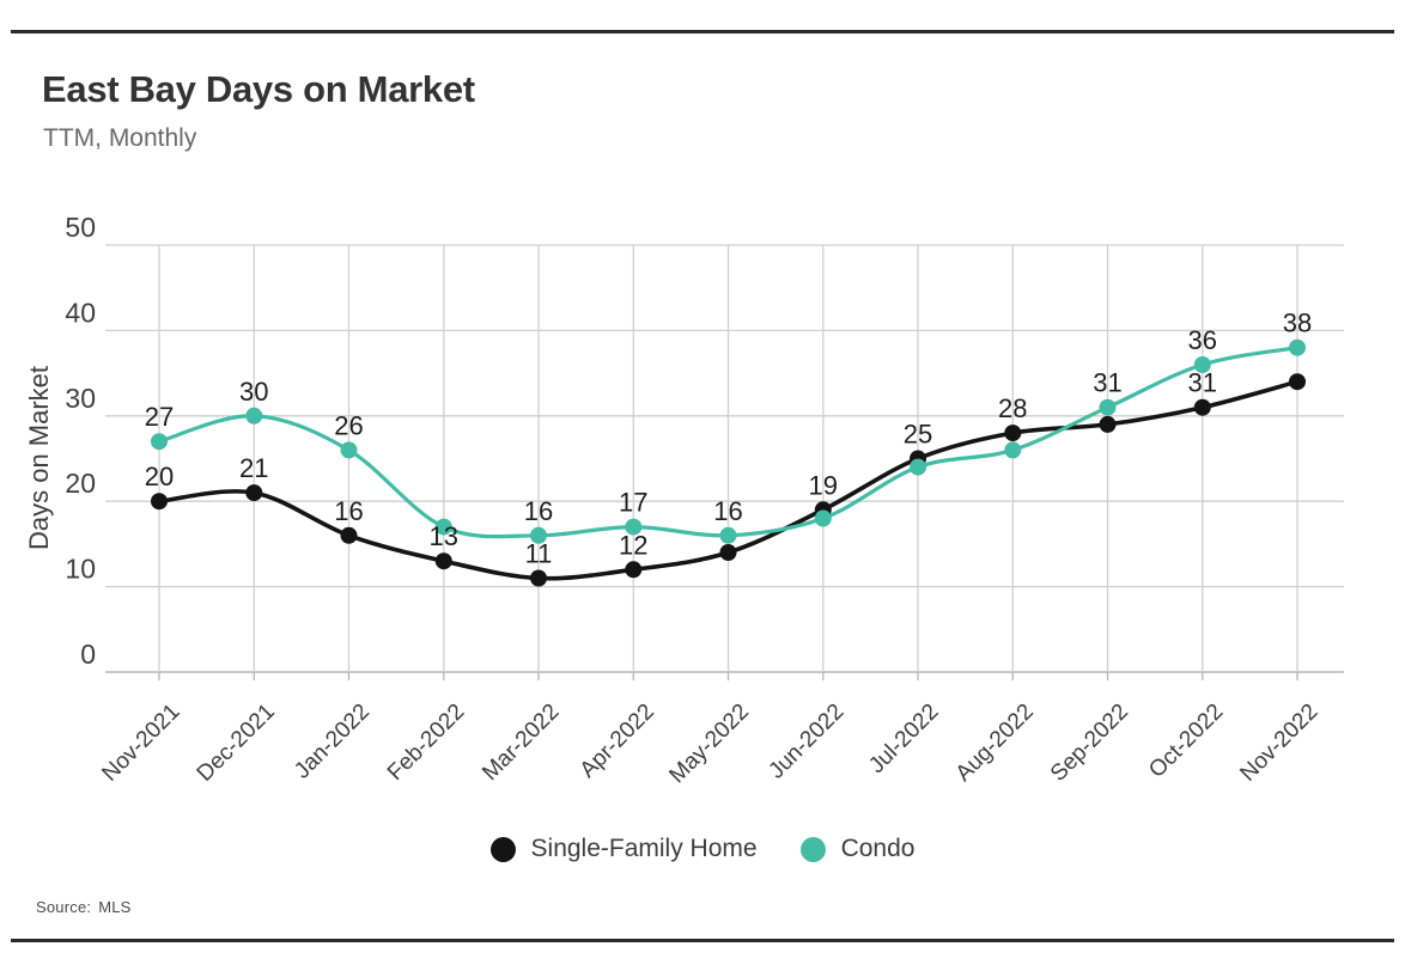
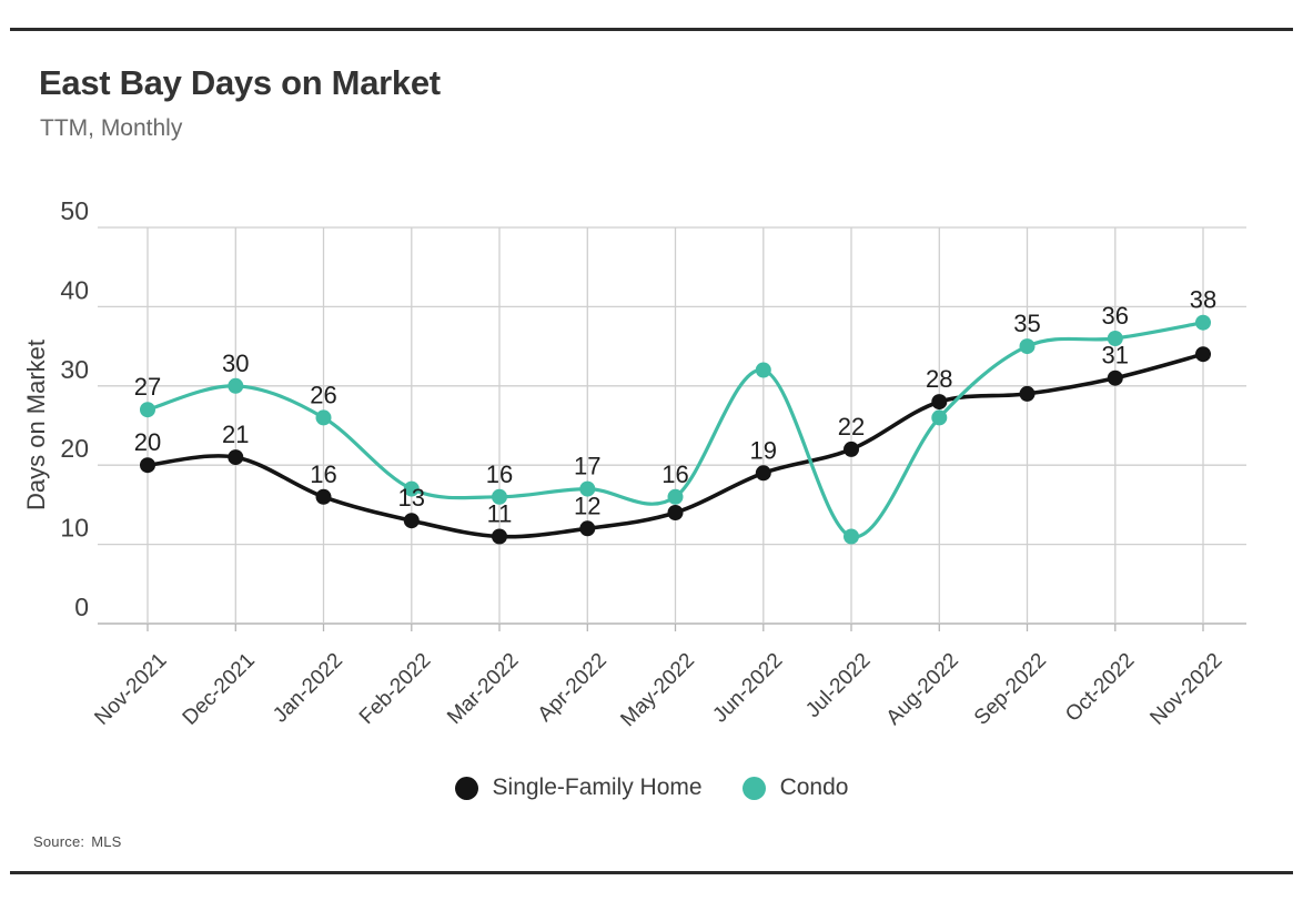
Condo/Jun-2022: 18 -> 32
Single-Family Home/Jul-2022: 25 -> 22
Condo/Jul-2022: 24 -> 11
Condo/Sep-2022: 31 -> 35
